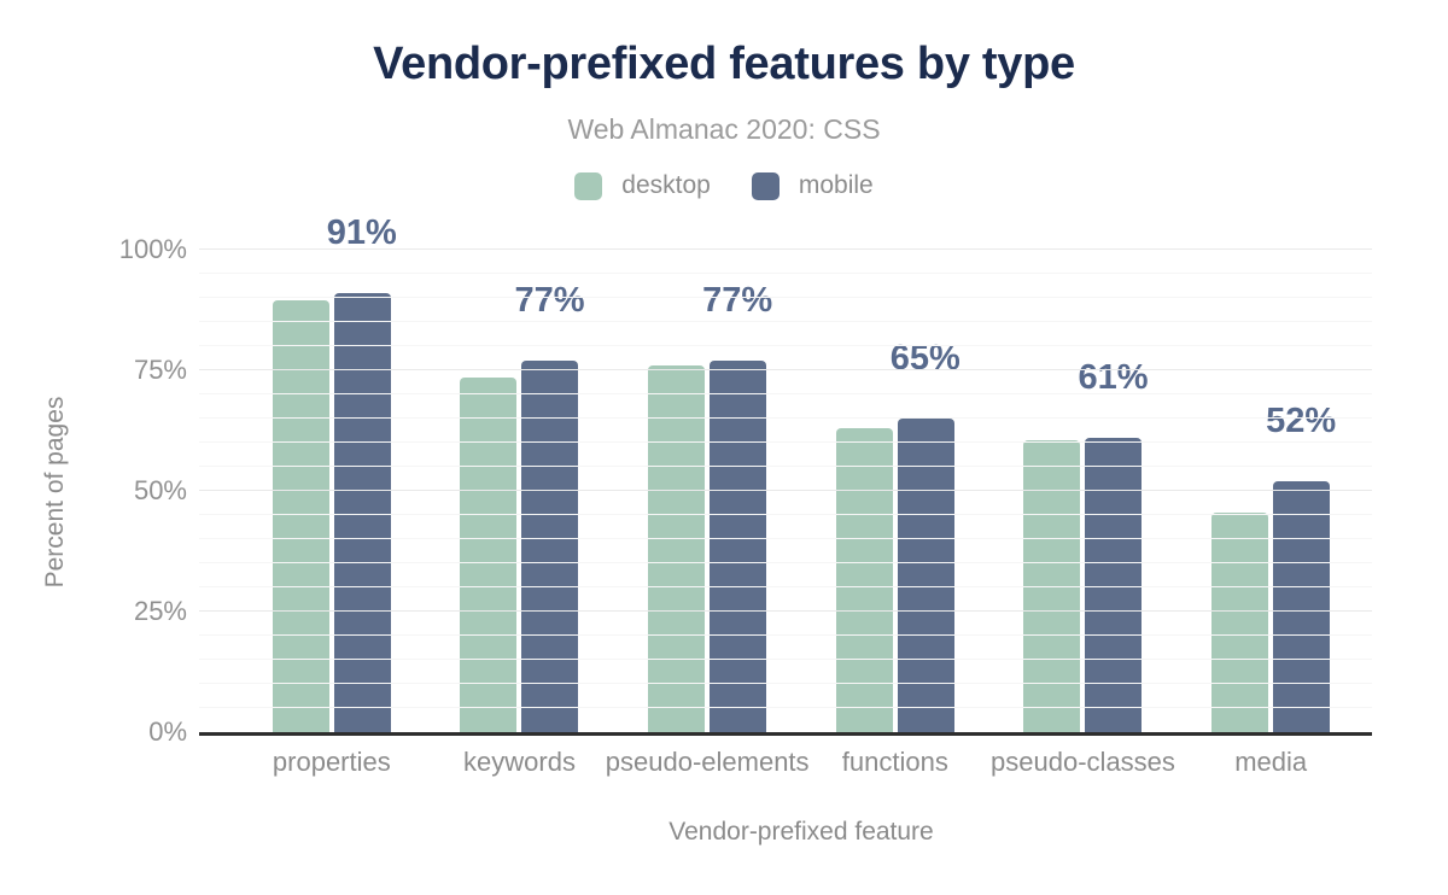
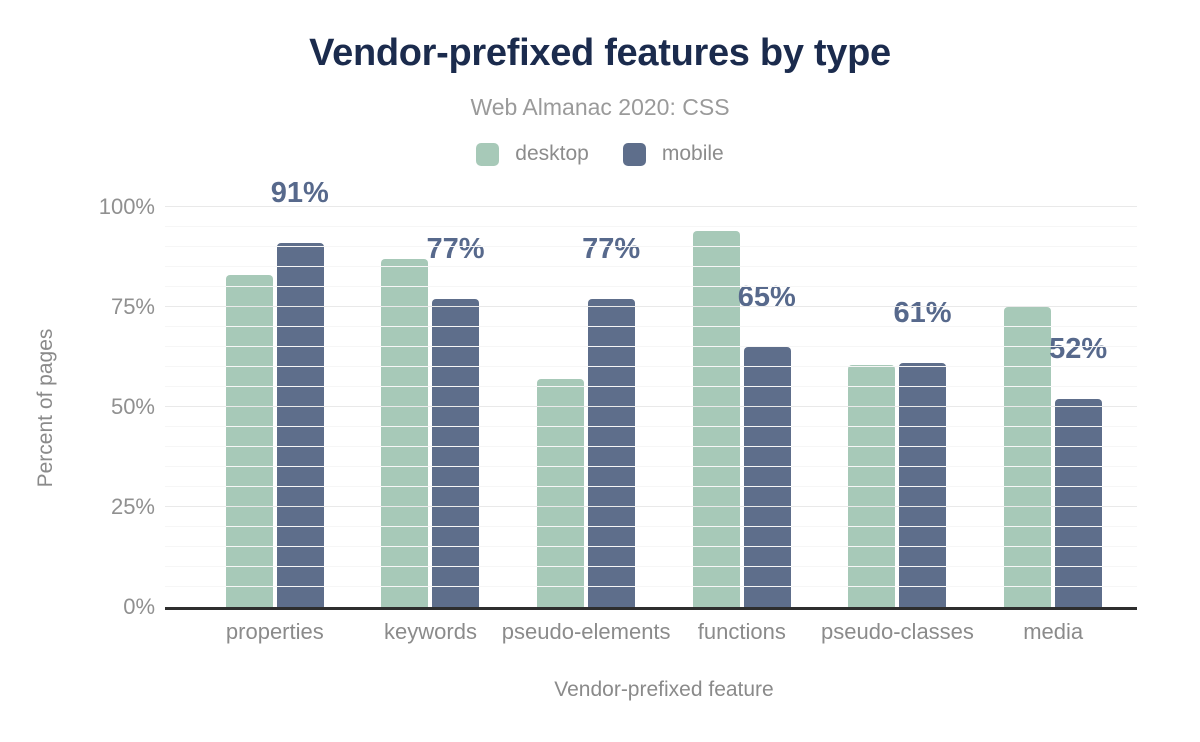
desktop/properties: 90% -> 83%
desktop/keywords: 74% -> 87%
desktop/pseudo-elements: 76% -> 57%
desktop/functions: 63% -> 94%
desktop/media: 46% -> 75%
